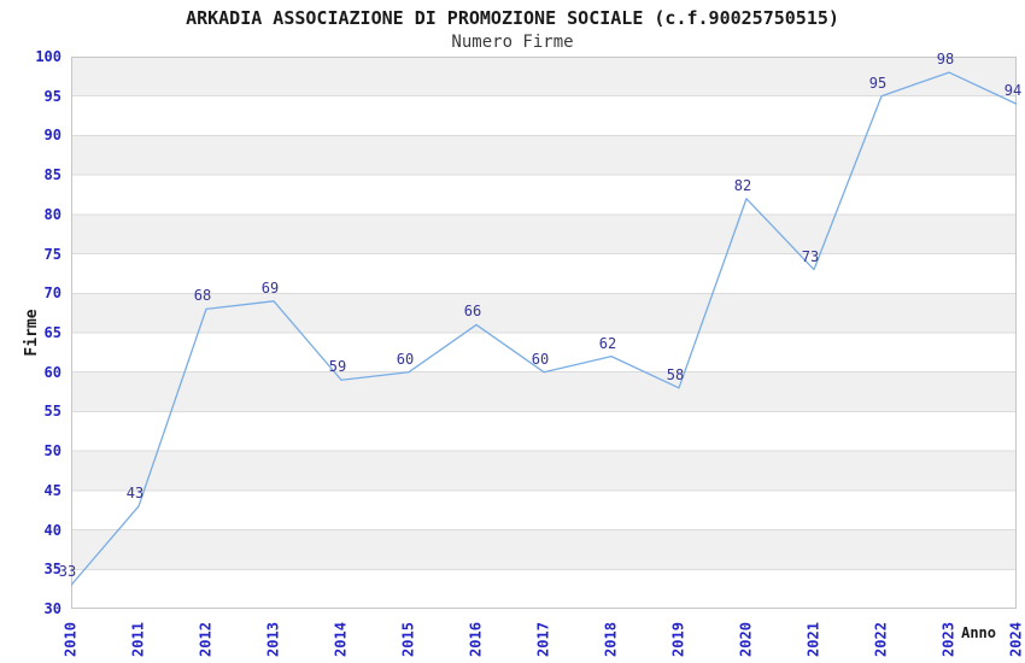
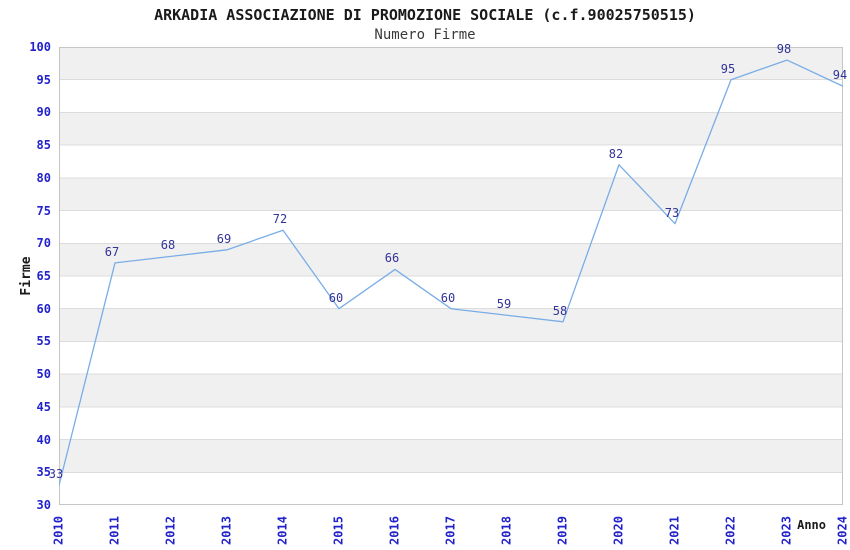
2011: 43 -> 67
2014: 59 -> 72
2018: 62 -> 59
